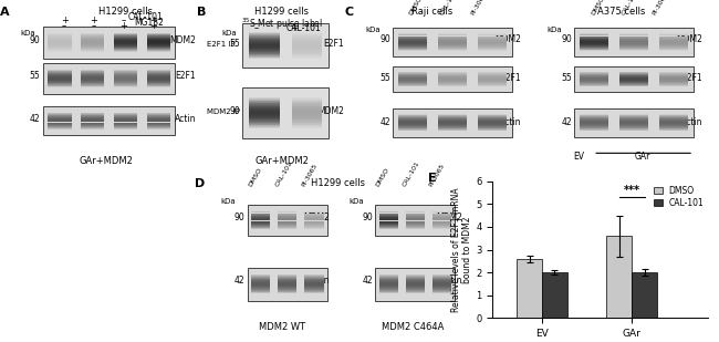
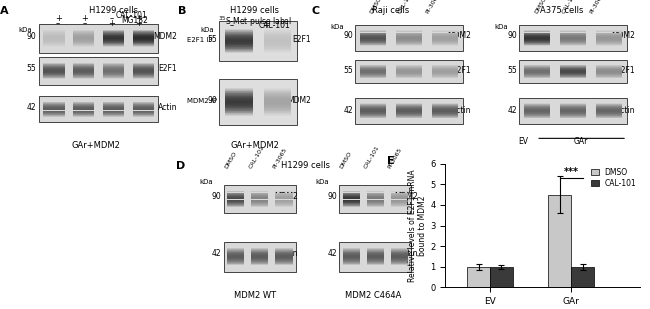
DMSO/EV: 2.6 -> 1.0
CAL-101/EV: 2 -> 1
DMSO/GAr: 3.6 -> 4.5
CAL-101/GAr: 2 -> 1
